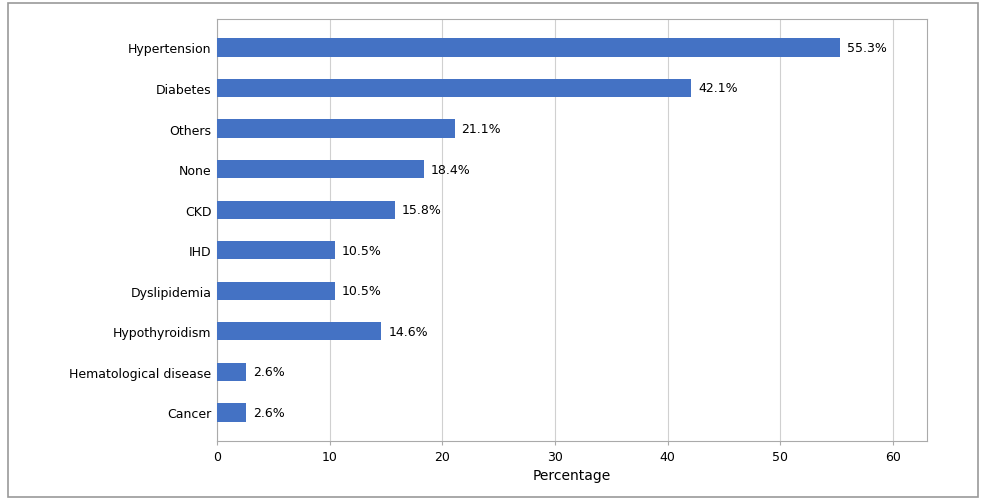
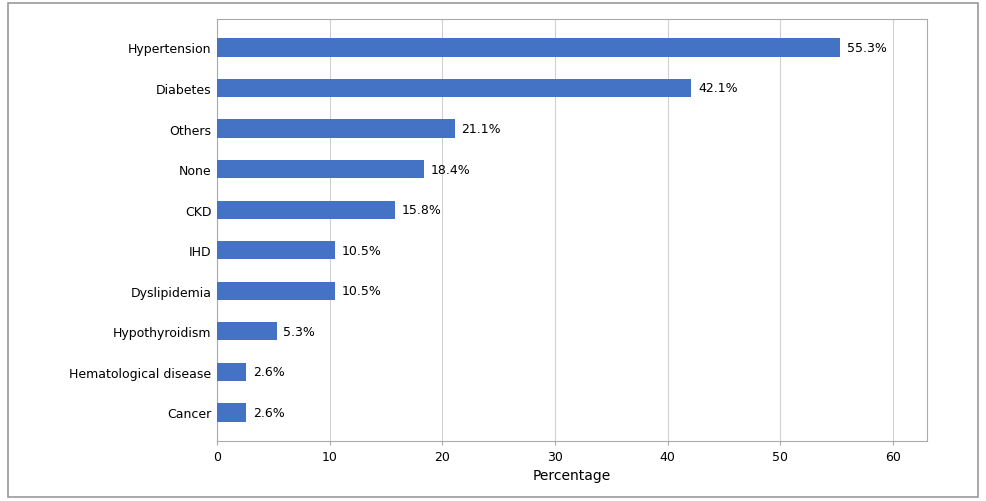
Hypothyroidism: 14.6% -> 5.3%
